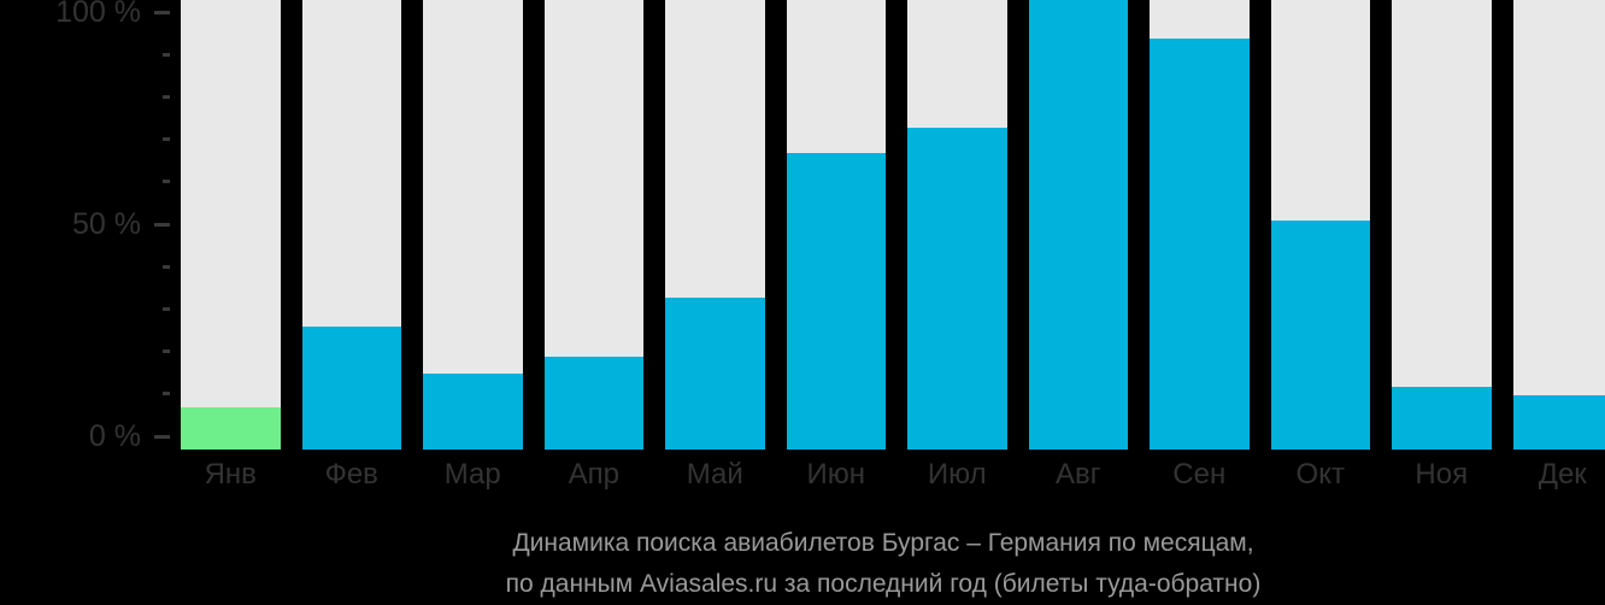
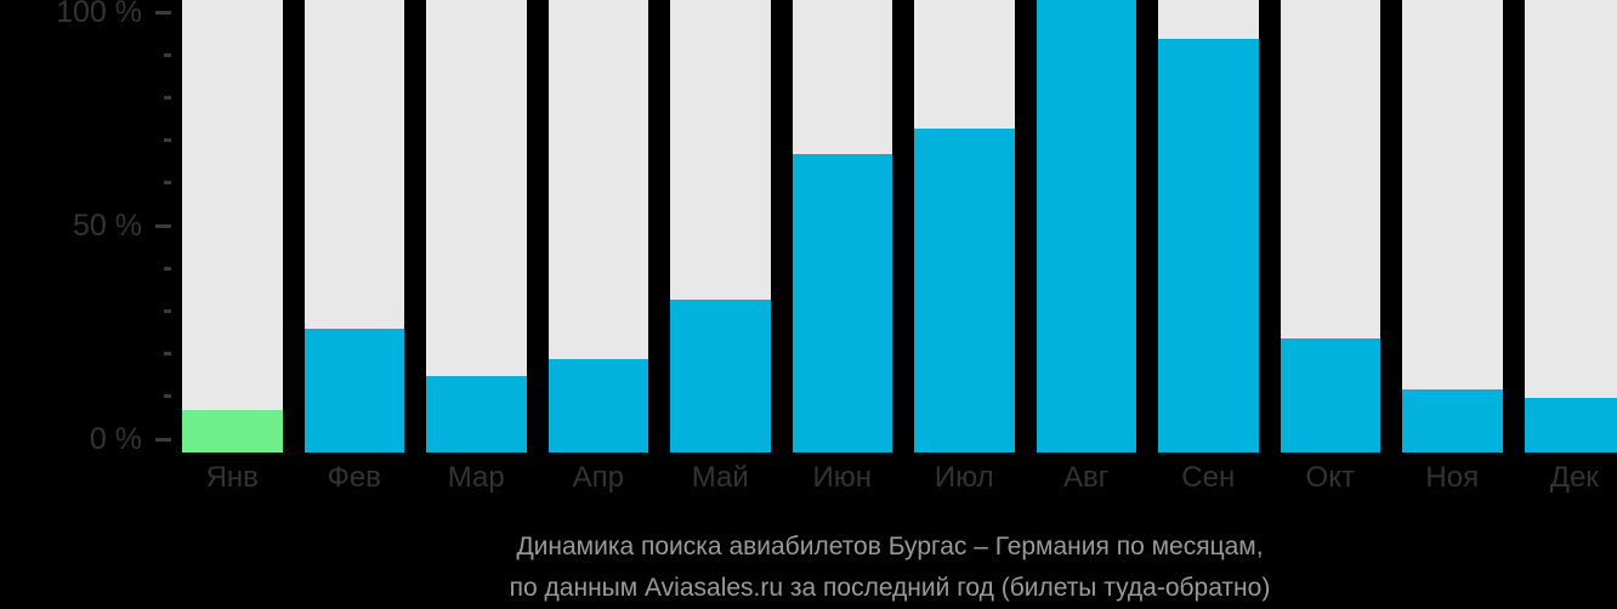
Окт: 51% -> 24%
